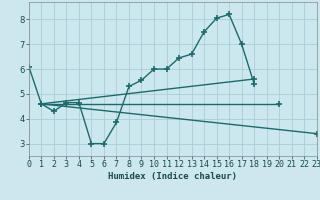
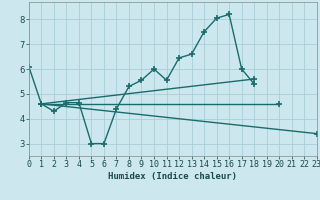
7: 3.85 -> 4.40
11: 6.00 -> 5.55
17: 7.00 -> 6.00
